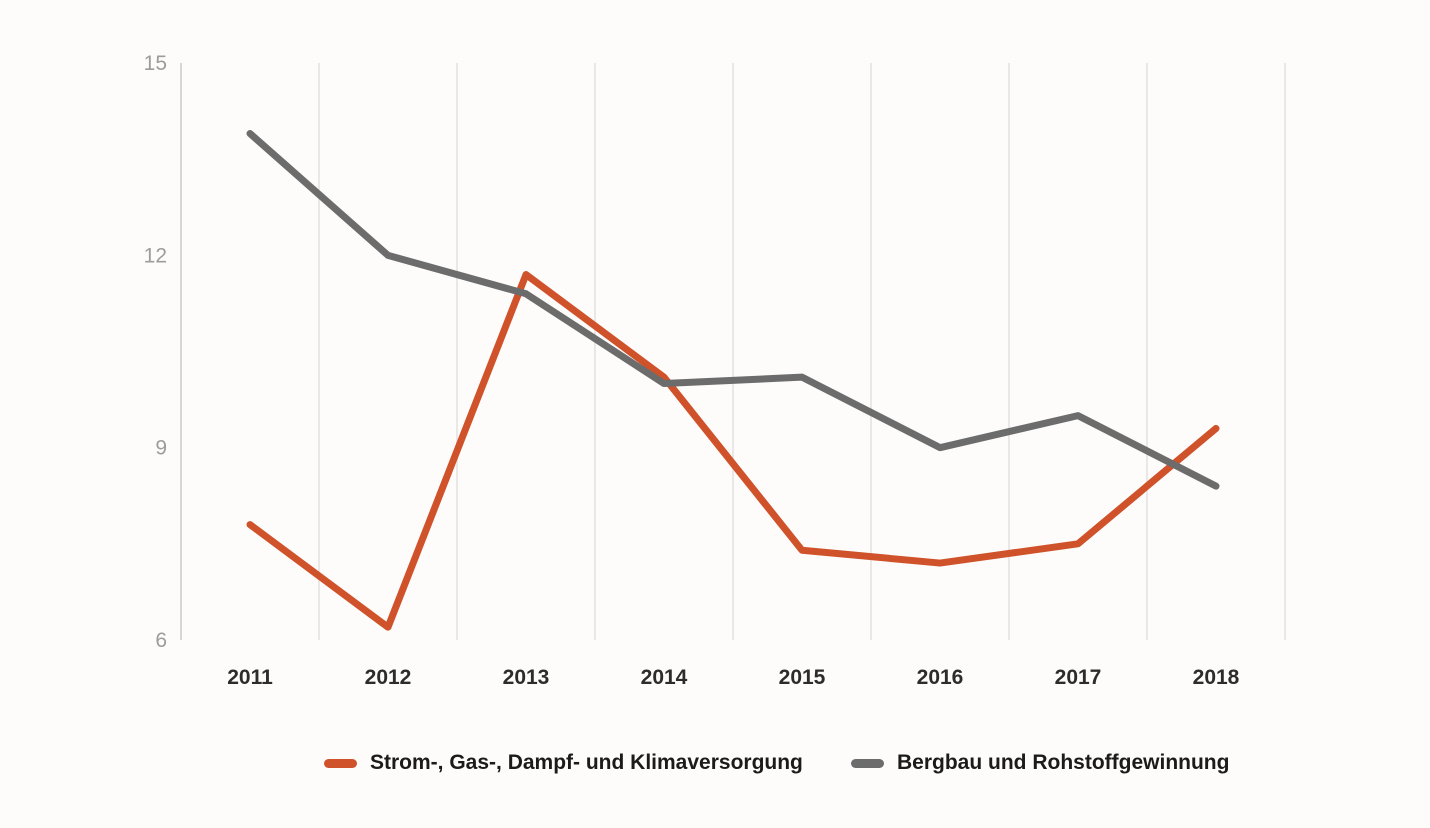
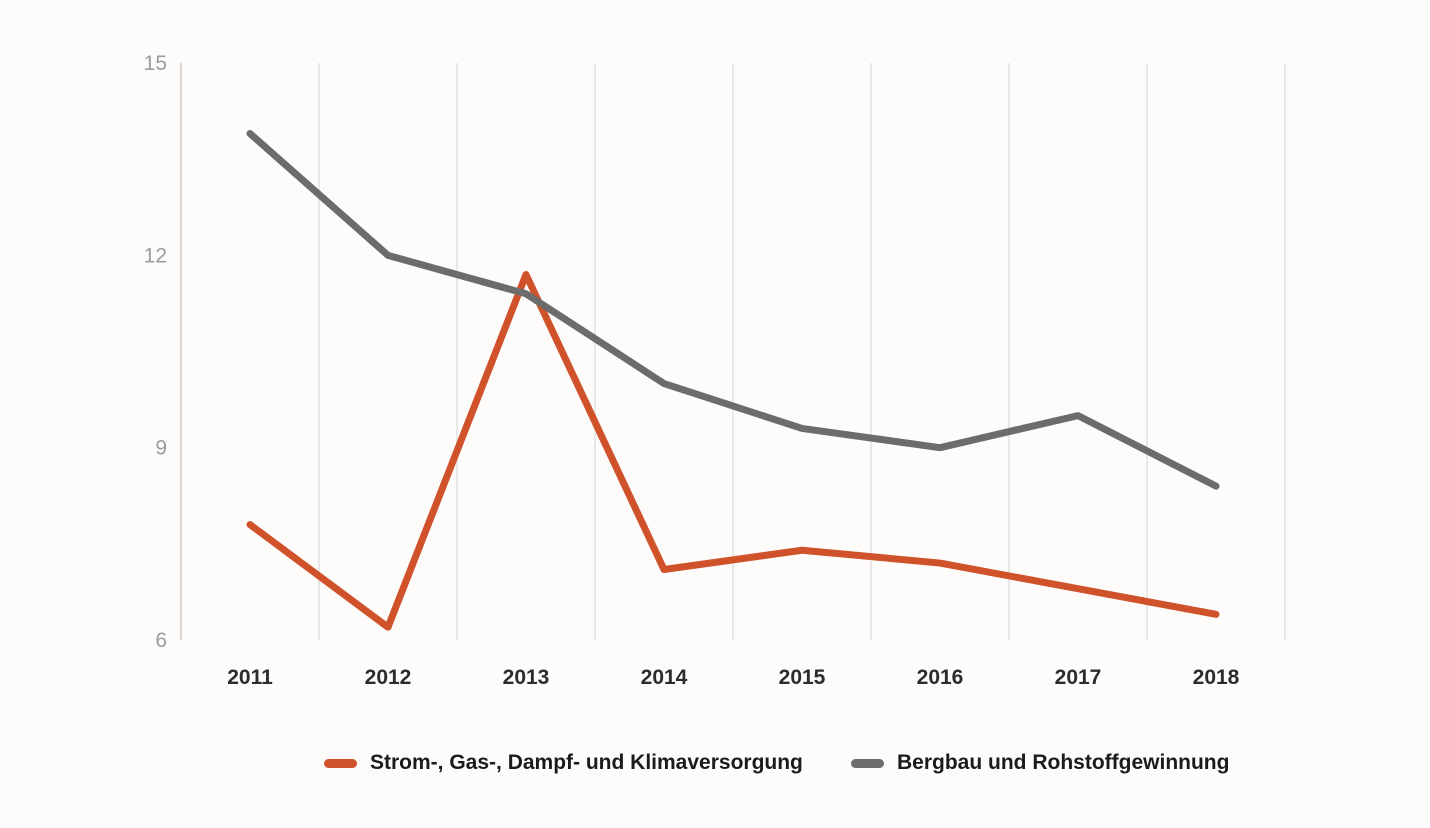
Strom-, Gas-, Dampf- und Klimaversorgung/2014: 10.1 -> 7.1
Bergbau und Rohstoffgewinnung/2015: 10.1 -> 9.3
Strom-, Gas-, Dampf- und Klimaversorgung/2017: 7.5 -> 6.8
Strom-, Gas-, Dampf- und Klimaversorgung/2018: 9.3 -> 6.4
